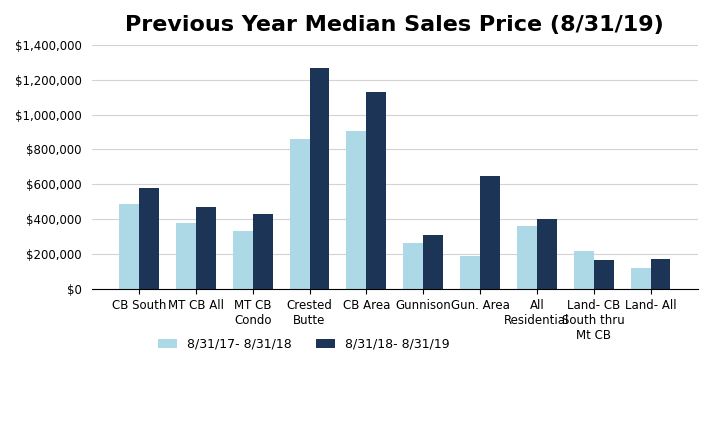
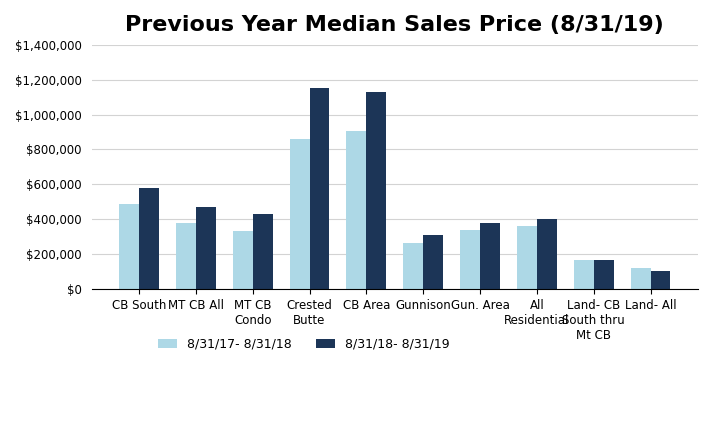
8/31/18- 8/31/19/Crested Butte: $1,270,000 -> $1,160,000
8/31/17- 8/31/18/Gun. Area: $190,000 -> $340,000
8/31/18- 8/31/19/Gun. Area: $650,000 -> $380,000
8/31/17- 8/31/18/Land- CB South thru Mt CB: $220,000 -> $170,000
8/31/18- 8/31/19/Land- All: $170,000 -> $100,000
